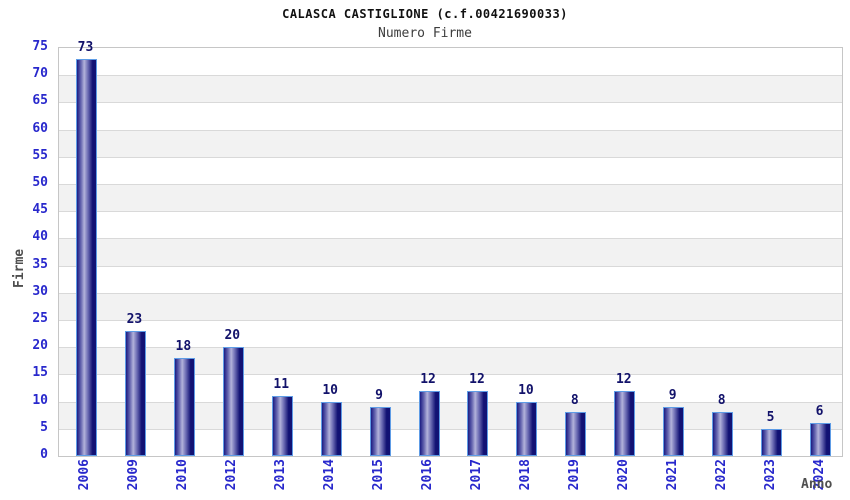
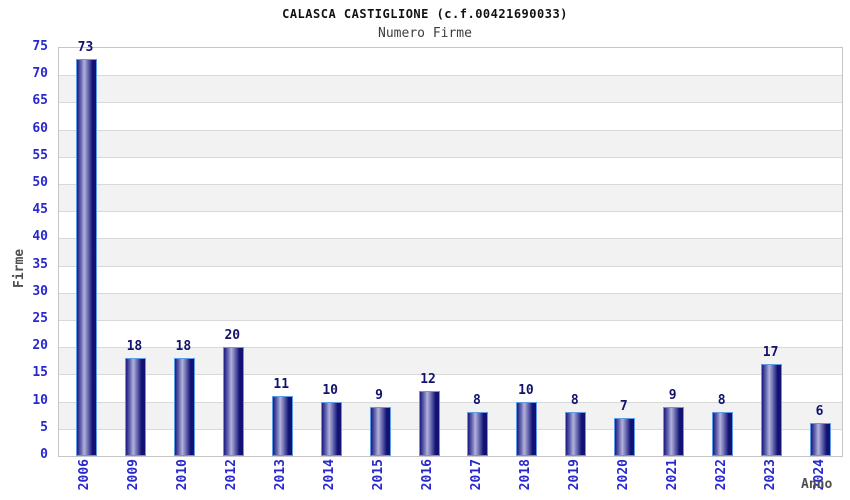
2009: 23 -> 18
2017: 12 -> 8
2020: 12 -> 7
2023: 5 -> 17
